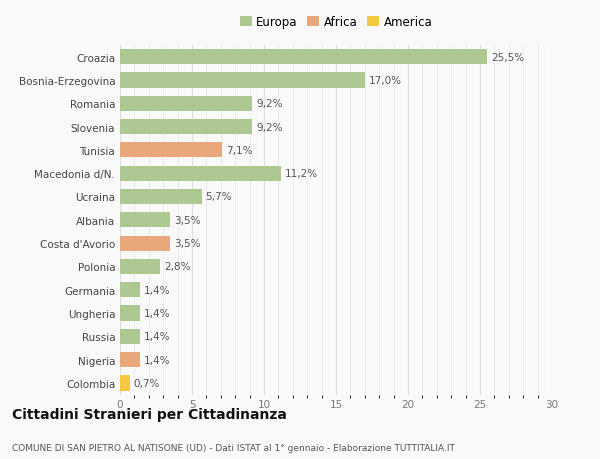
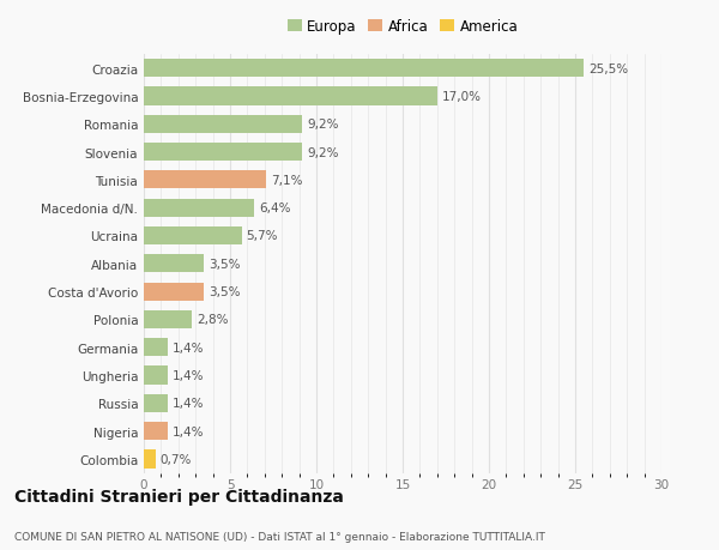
Macedonia d/N.: 11,2% -> 6,4%
